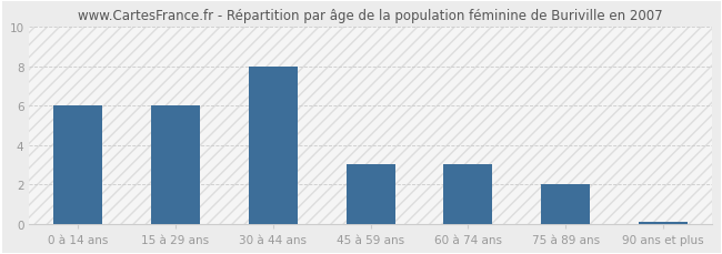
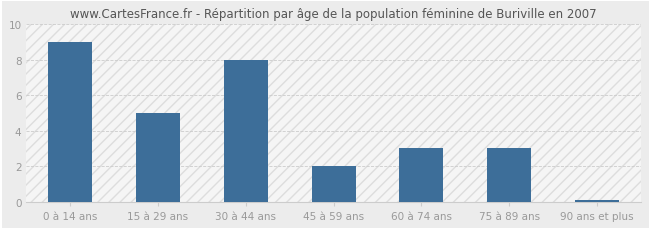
0 à 14 ans: 6.0 -> 9.0
15 à 29 ans: 6.0 -> 5.0
45 à 59 ans: 3.0 -> 2.0
75 à 89 ans: 2.0 -> 3.0
